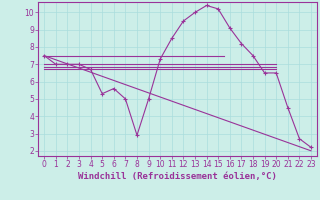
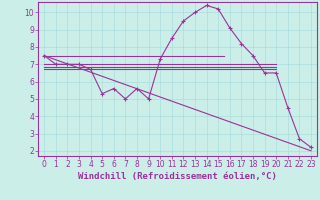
8: 2.9 -> 5.6
